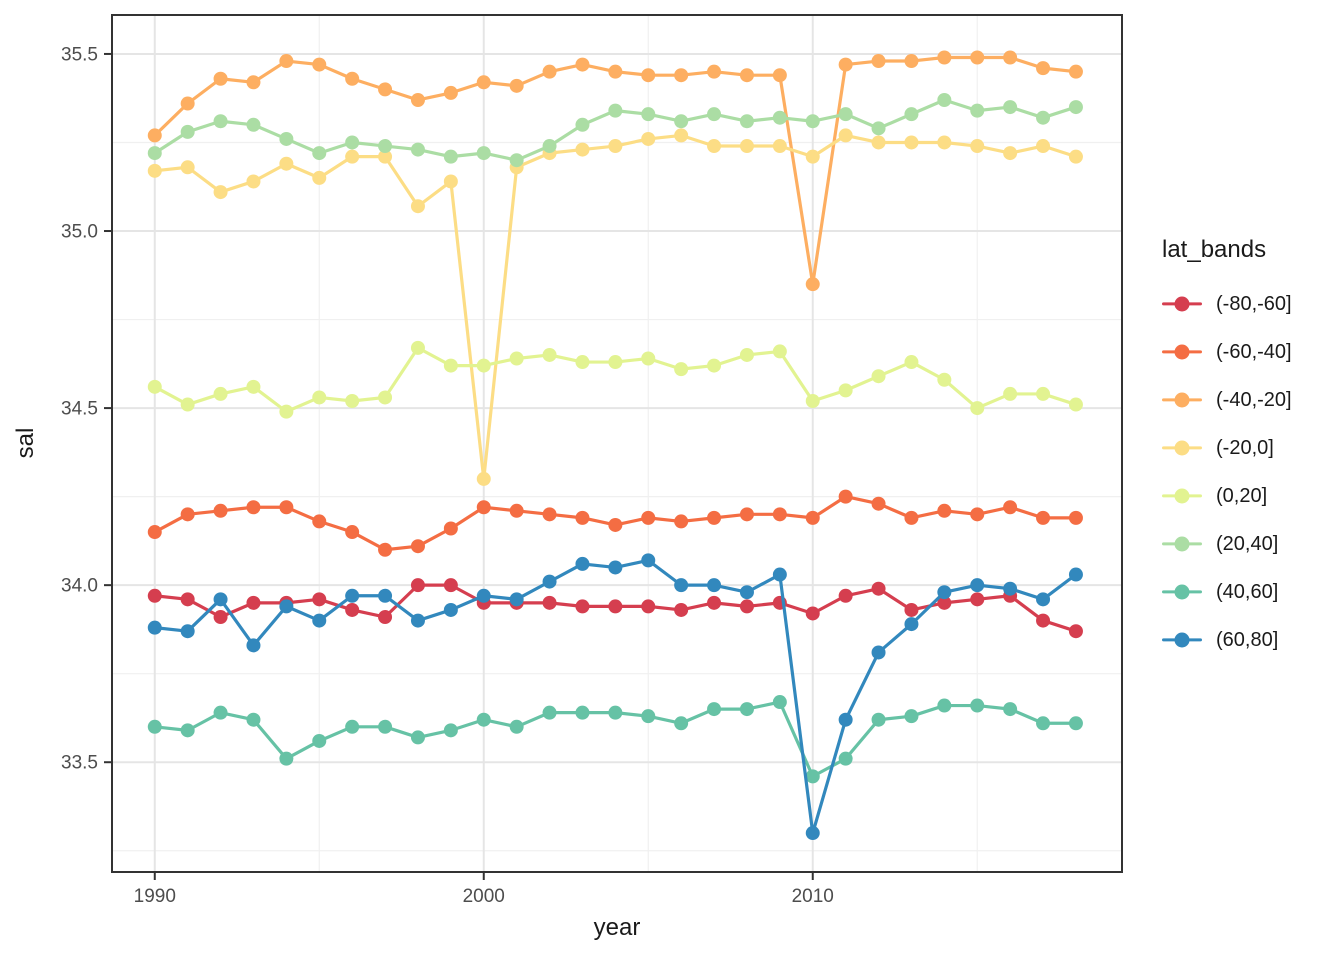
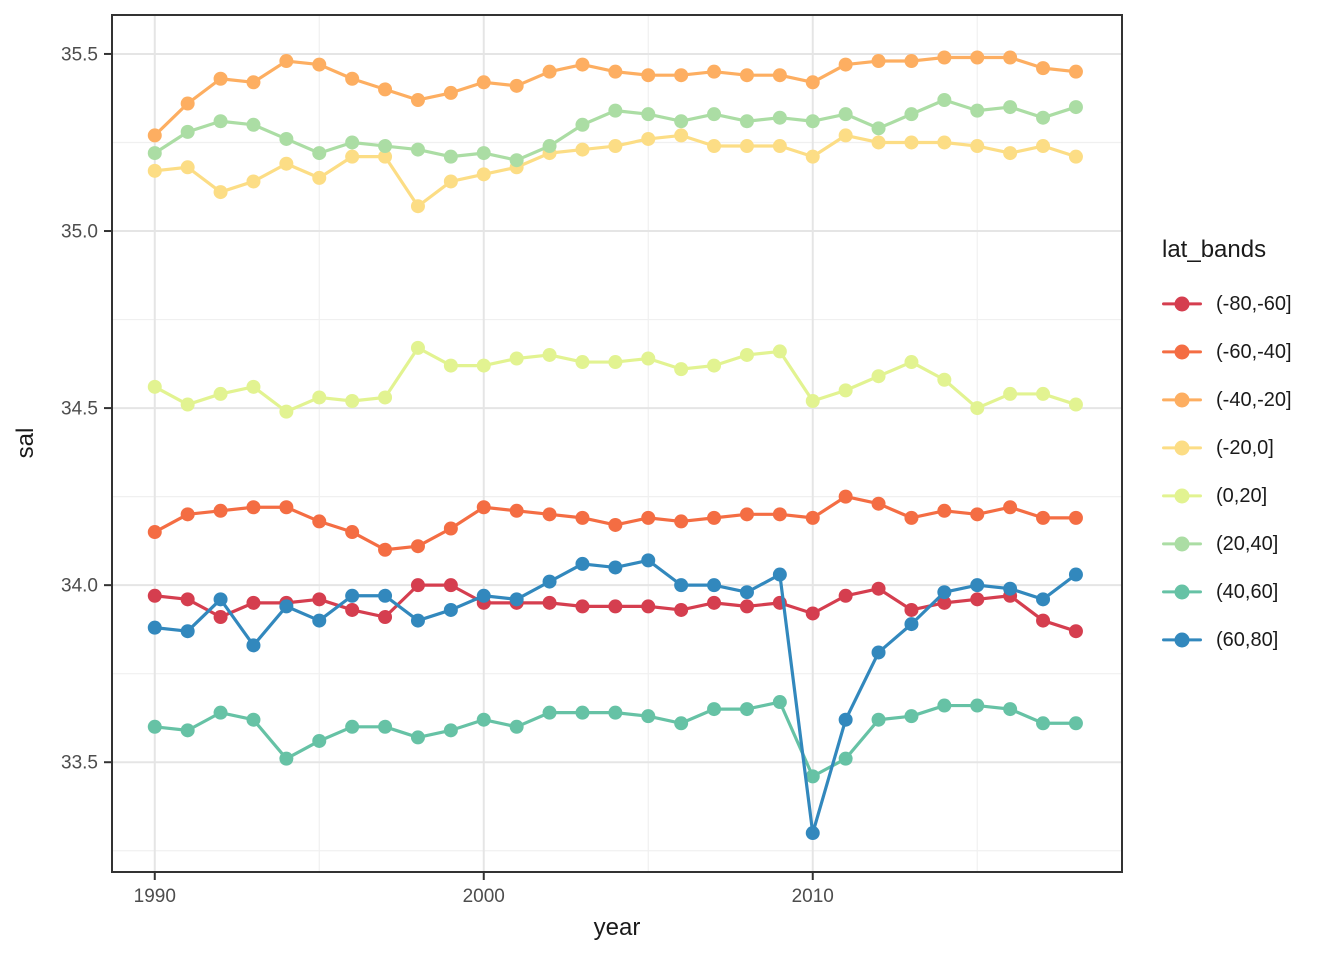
(-20,0]/2000: 34.30 -> 35.16
(-40,-20]/2010: 34.85 -> 35.42
